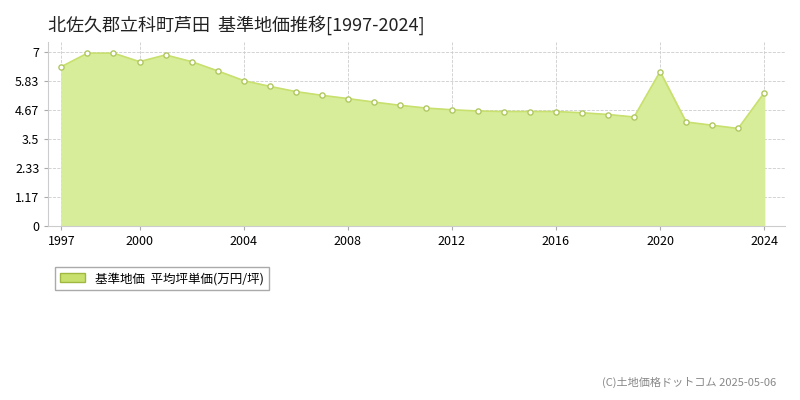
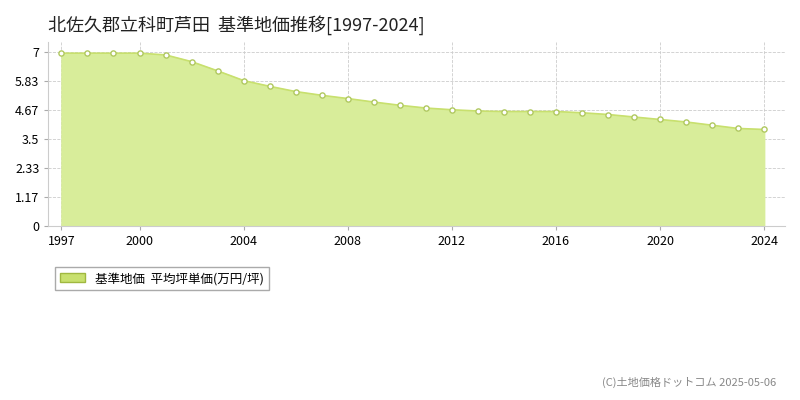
1997: 6.40 -> 6.94
2000: 6.60 -> 6.94
2020: 6.20 -> 4.28
2024: 5.35 -> 3.88
